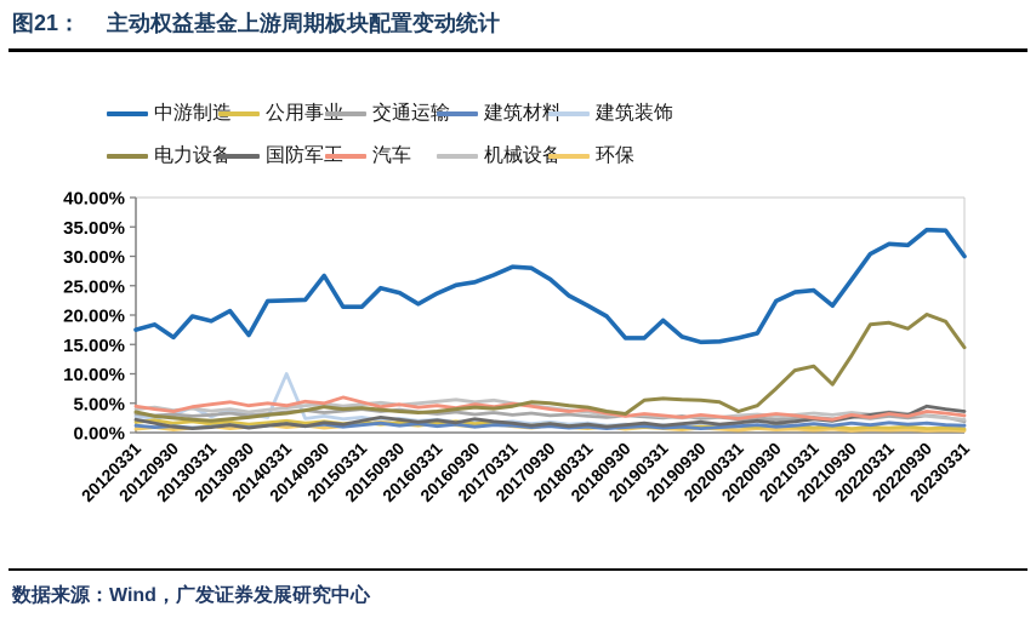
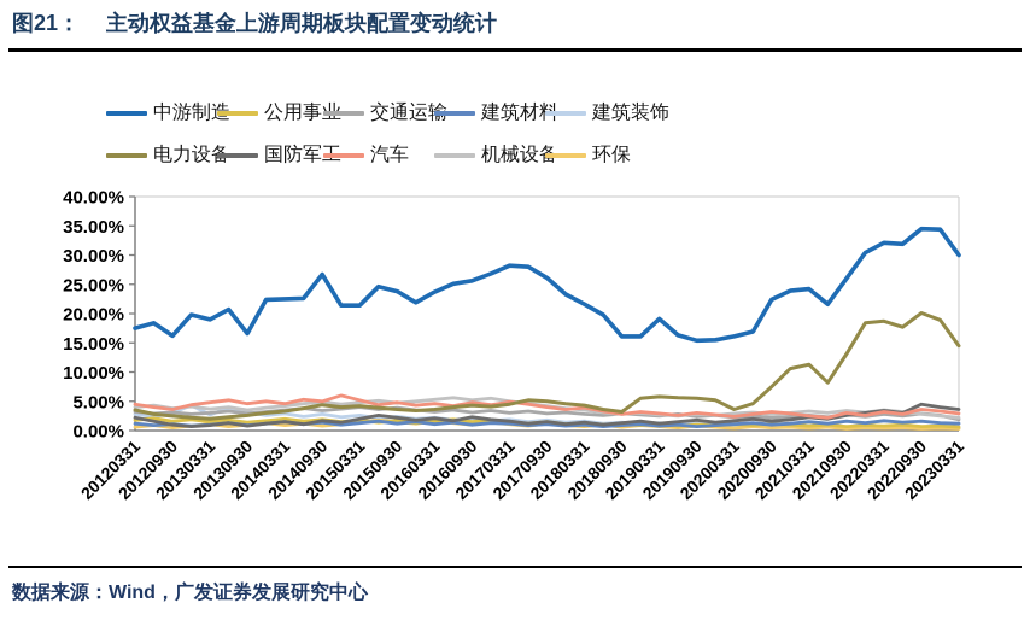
建筑装饰/20140331: 10% -> 3%
